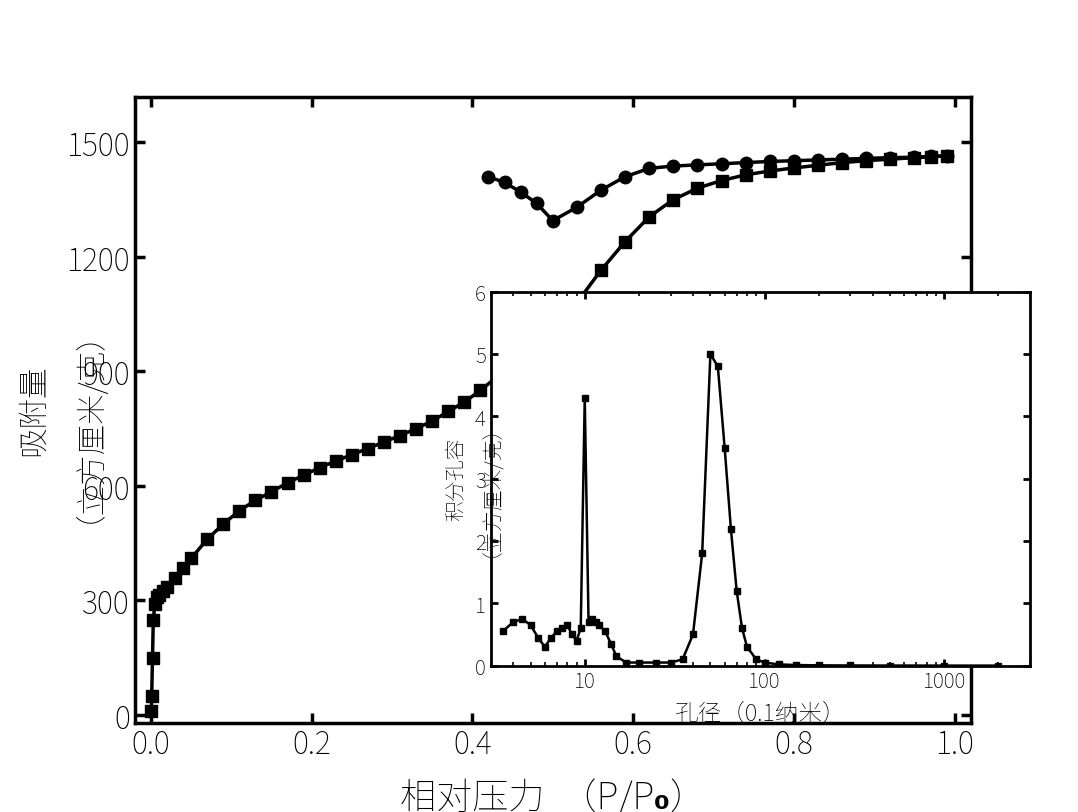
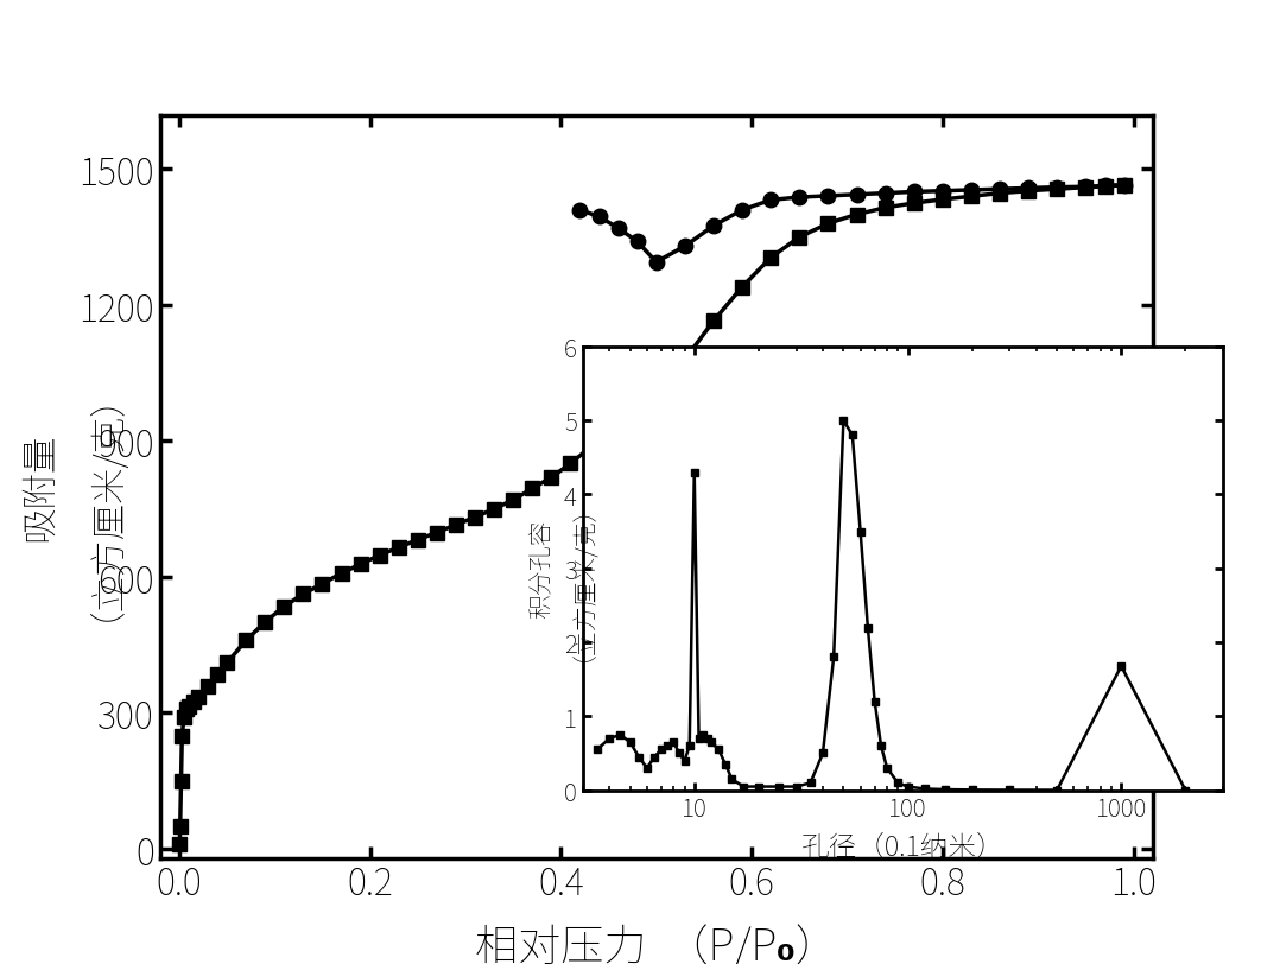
1000: 0.00 -> 1.68
